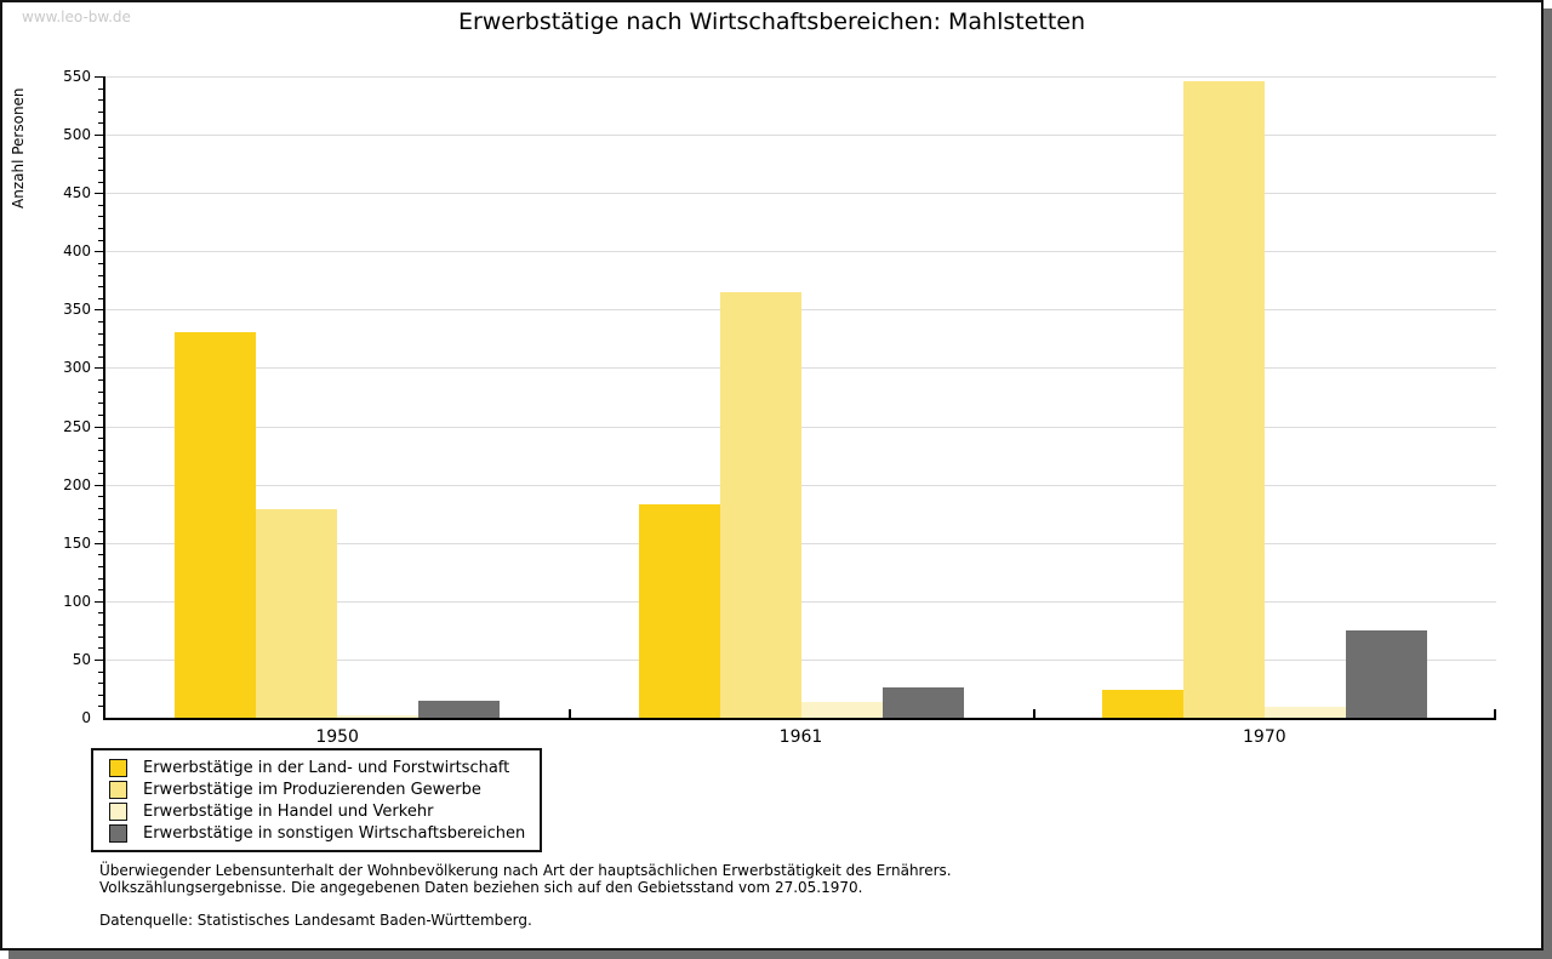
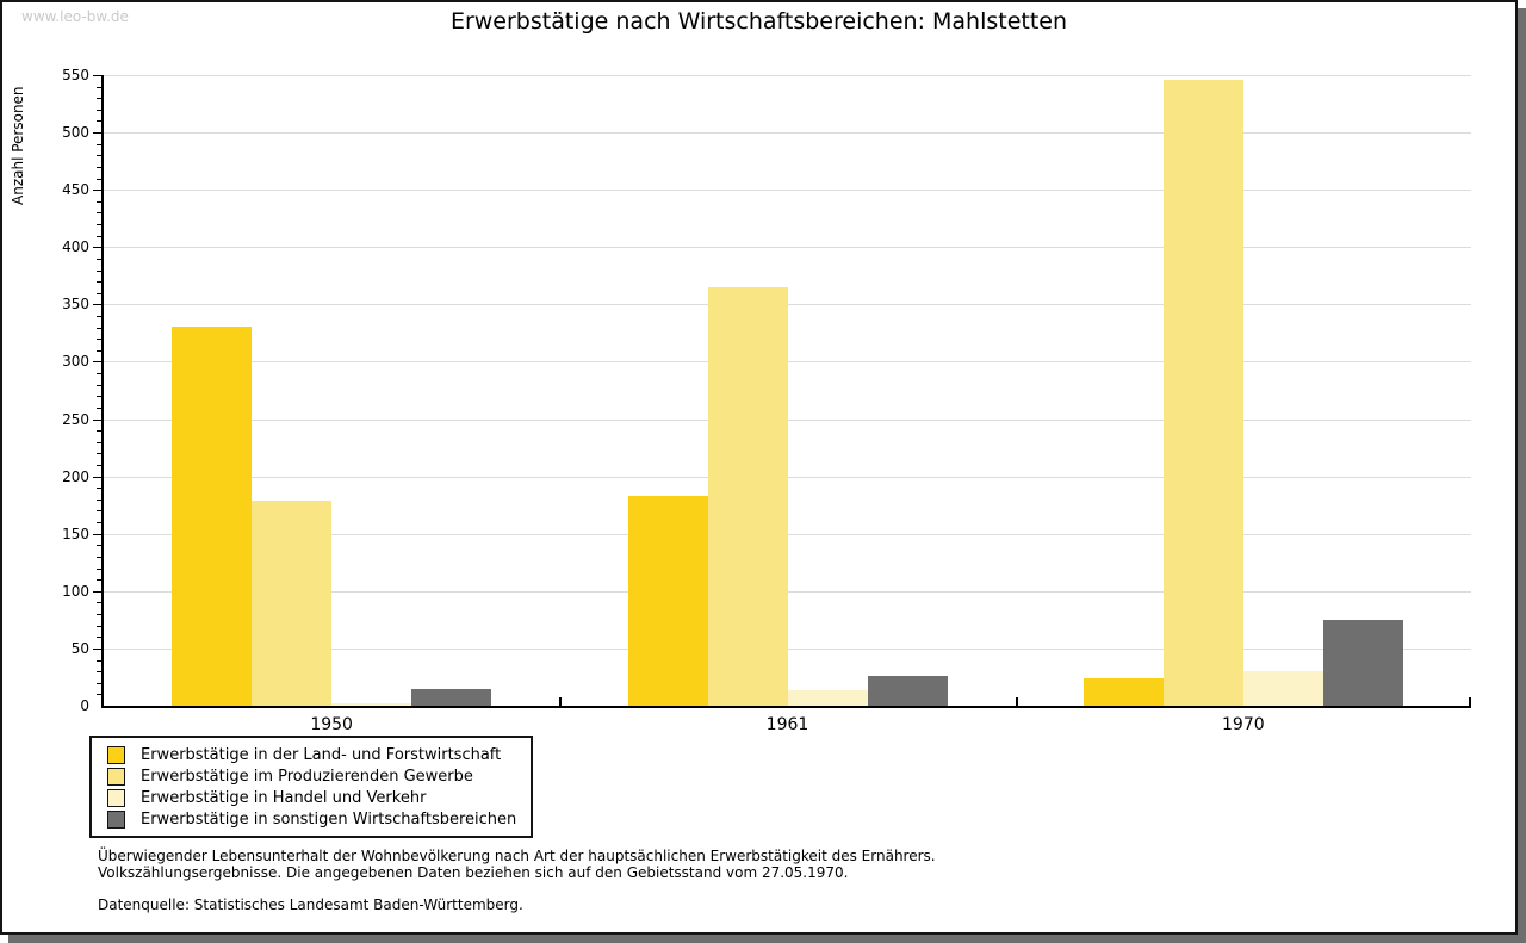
Erwerbstätige in Handel und Verkehr/1970: 10 -> 30
